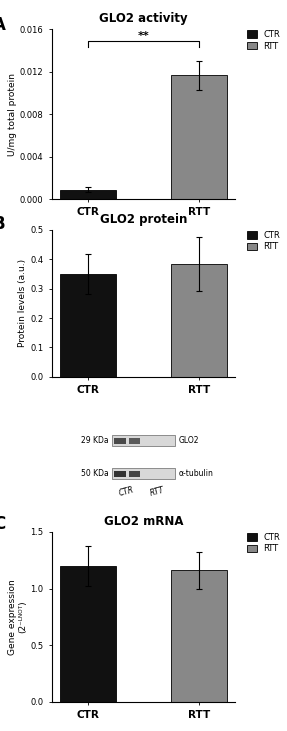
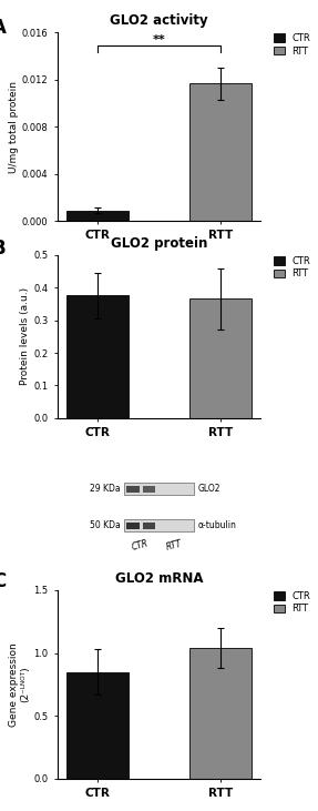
GLO2 protein/CTR: 0.348 -> 0.375
GLO2 protein/RTT: 0.383 -> 0.365
GLO2 mRNA/CTR: 1.20 -> 0.85
GLO2 mRNA/RTT: 1.16 -> 1.04
